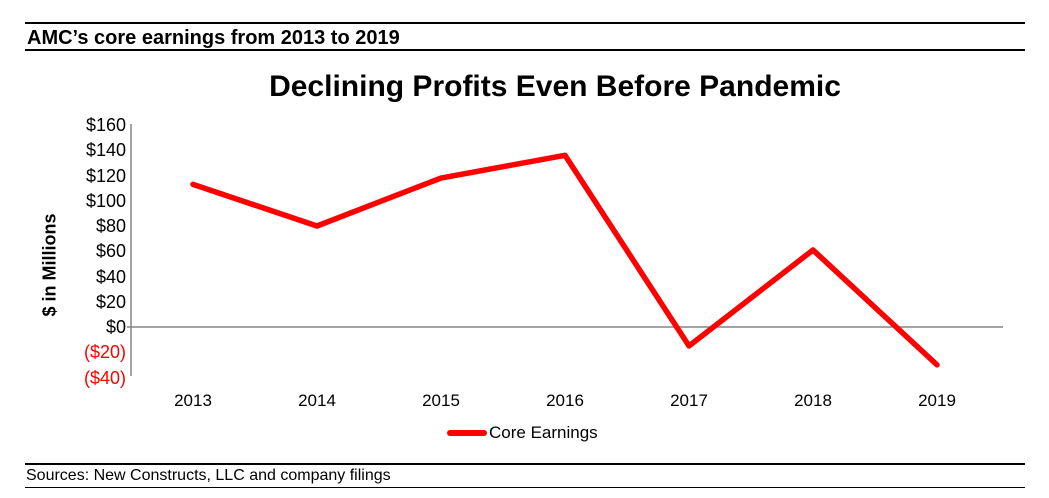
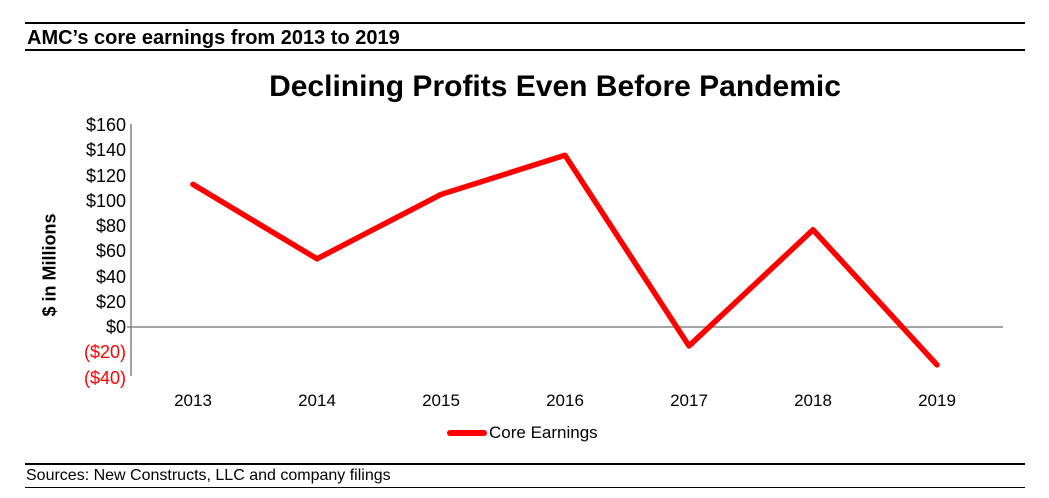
2014: $80 -> $54
2015: $118 -> $105
2018: $61 -> $77
